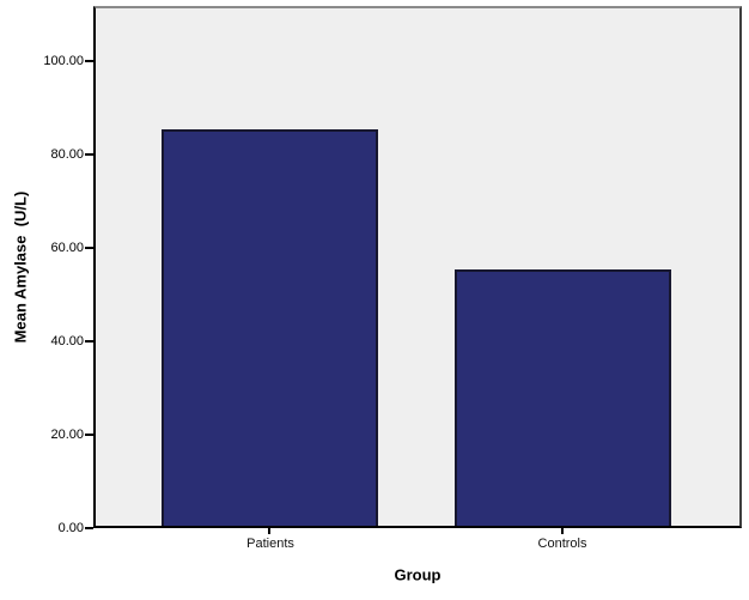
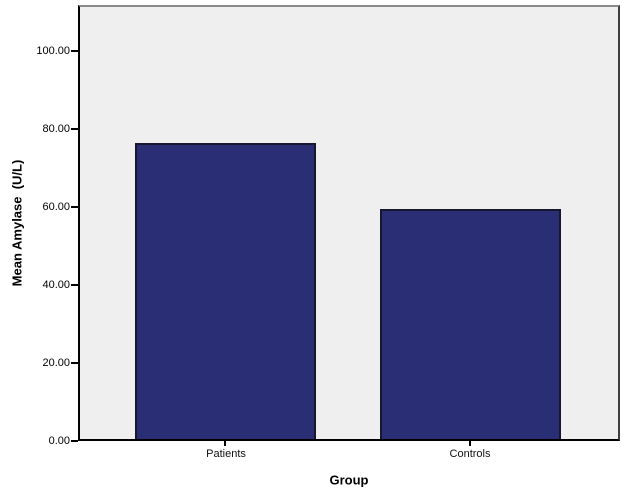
Patients: 85 -> 76
Controls: 55 -> 59
